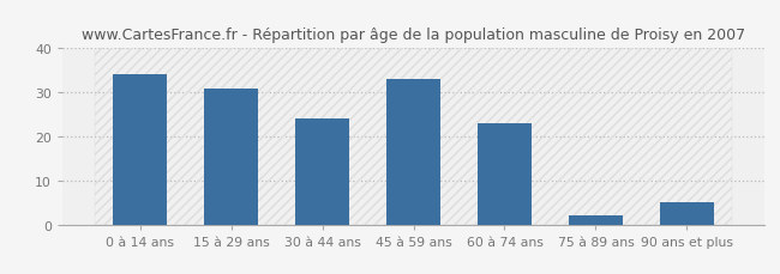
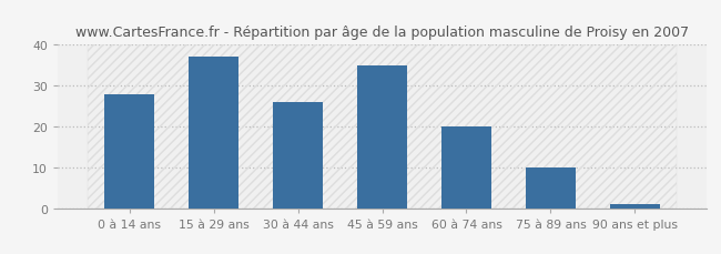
0 à 14 ans: 34 -> 28
15 à 29 ans: 31 -> 37
30 à 44 ans: 24 -> 26
45 à 59 ans: 33 -> 35
60 à 74 ans: 23 -> 20
75 à 89 ans: 2 -> 10
90 ans et plus: 5 -> 1
